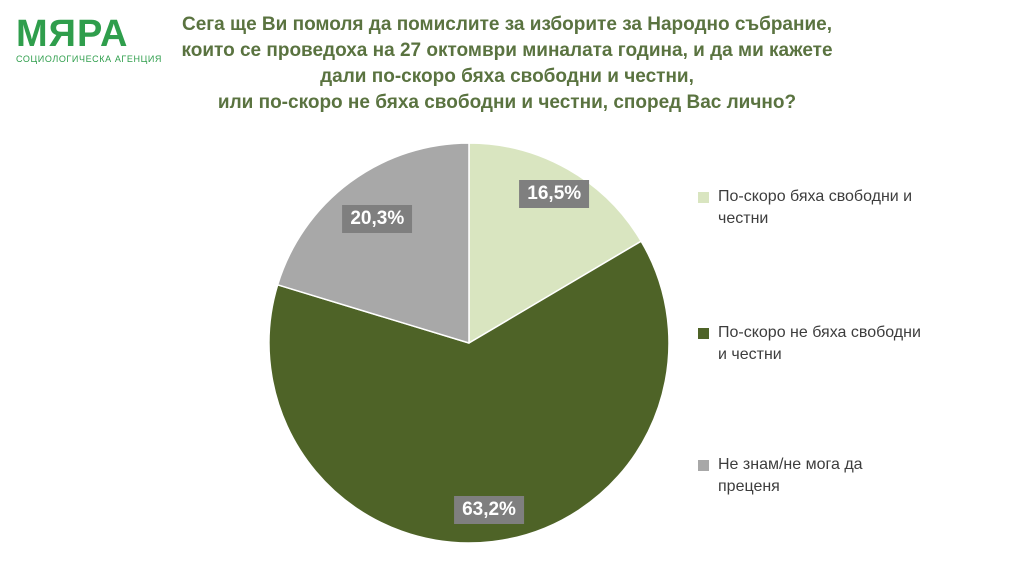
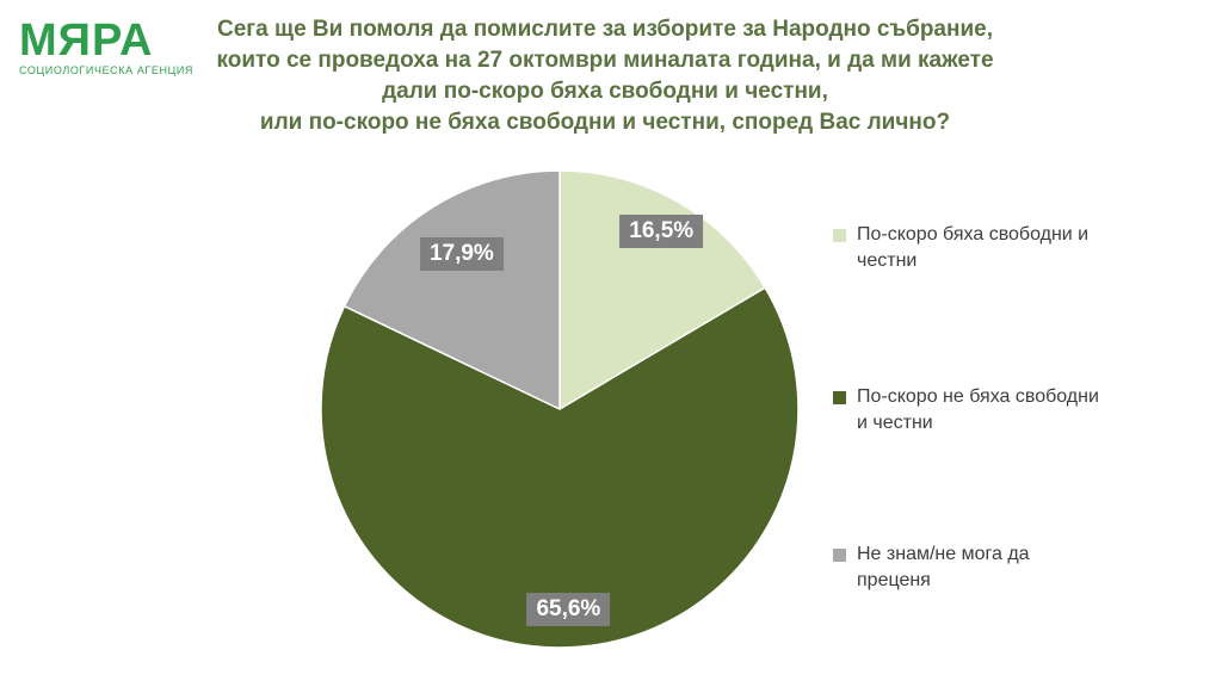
По-скоро не бяха свободни и честни: 63,2% -> 65,6%
Не знам/не мога да преценя: 20,3% -> 17,9%
